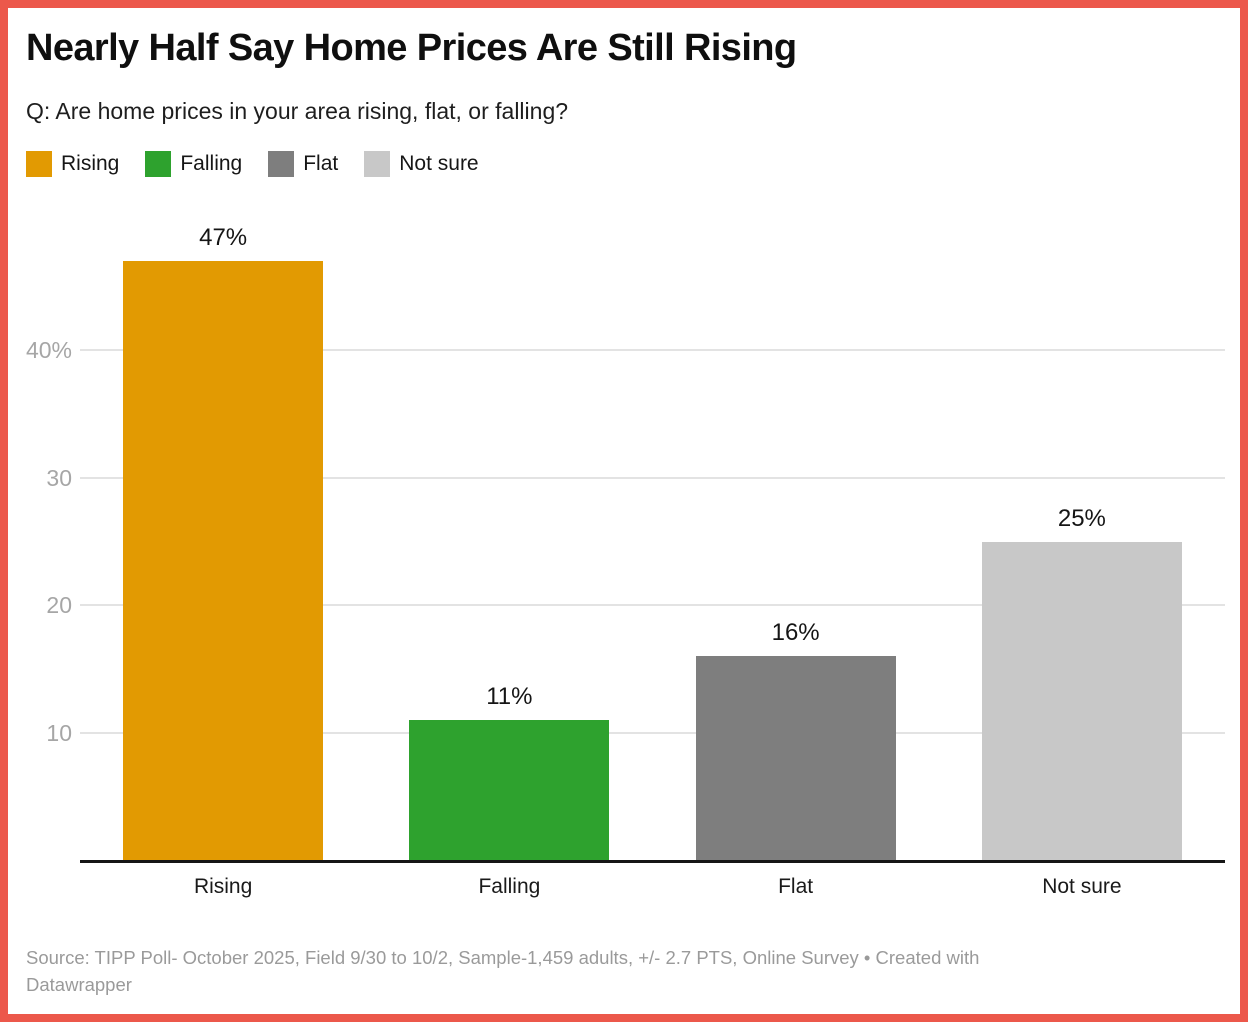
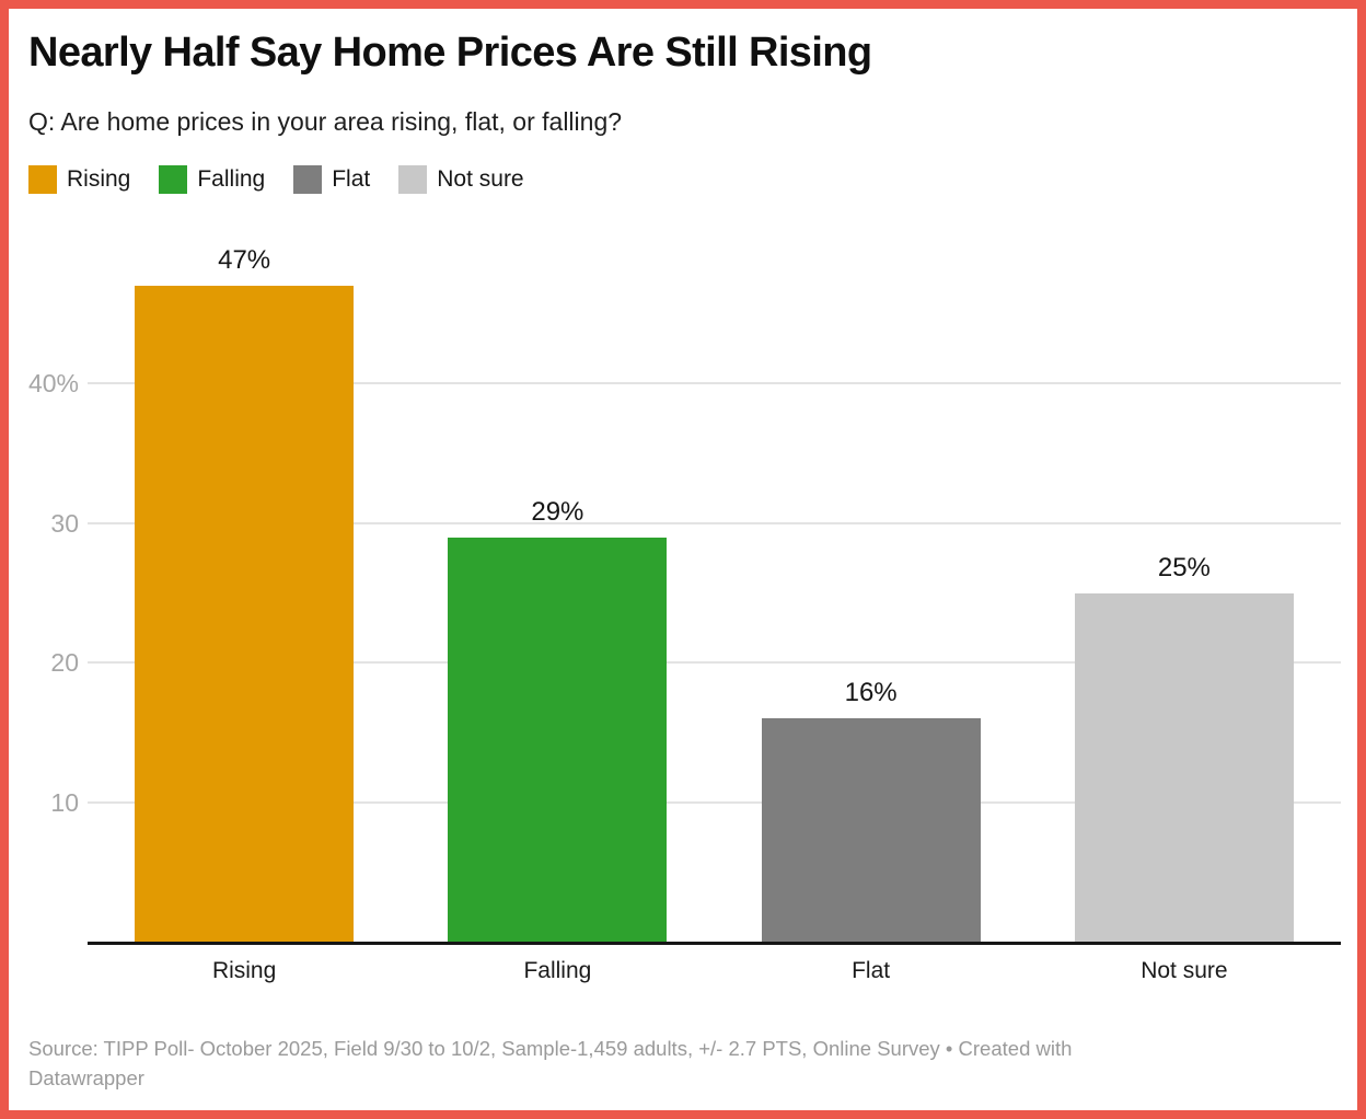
Falling: 11% -> 29%
